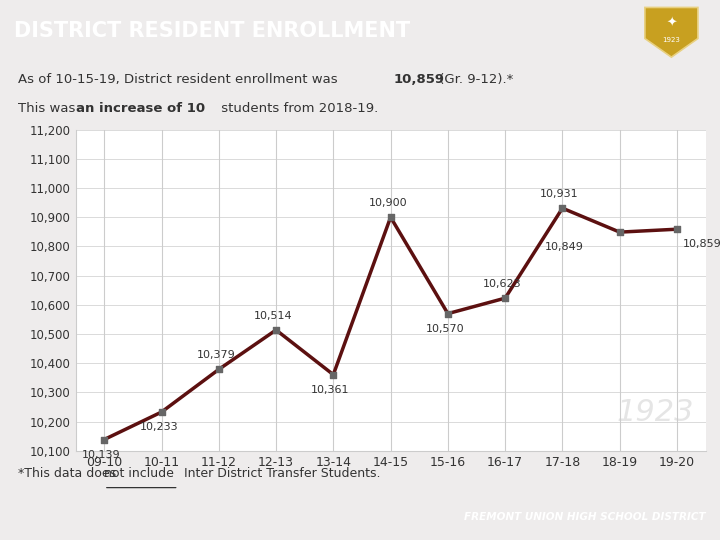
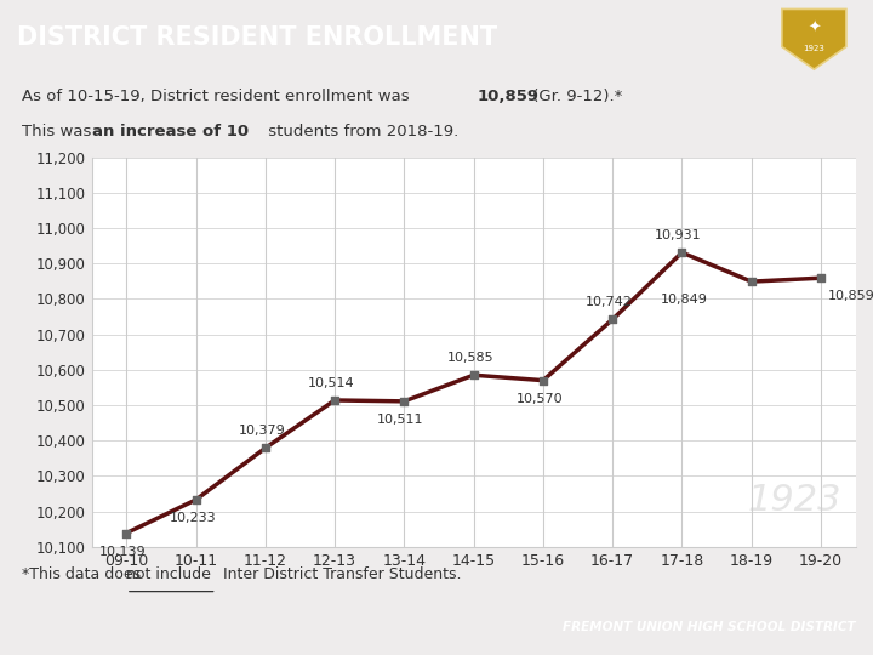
13-14: 10,361 -> 10,511
14-15: 10,900 -> 10,585
16-17: 10,623 -> 10,742
